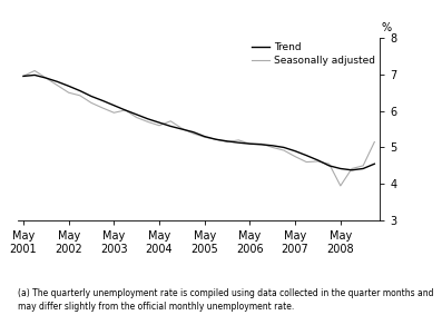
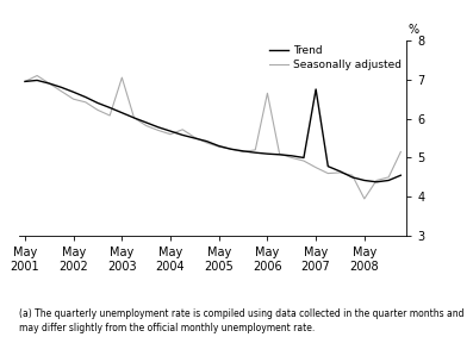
Seasonally adjusted/May 2003: 5.95 -> 7.05
Seasonally adjusted/May 2006: 5.10 -> 6.65
Trend/May 2007: 4.90 -> 6.75
